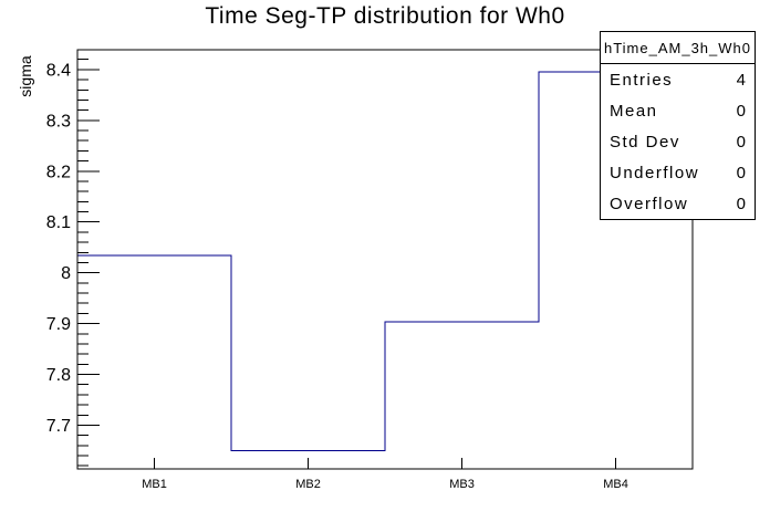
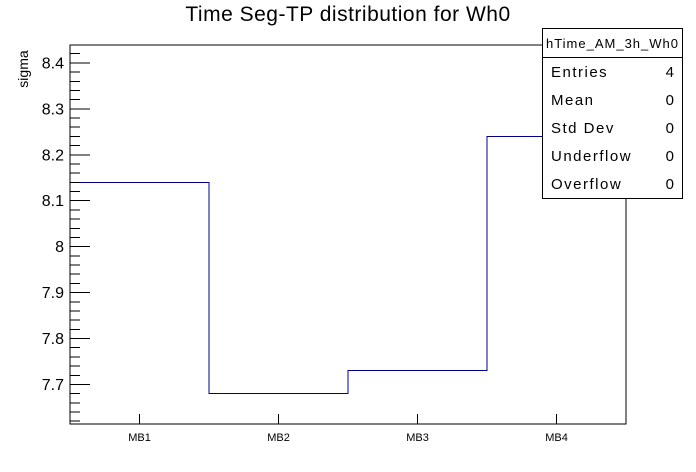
MB1: 8.03 -> 8.14
MB2: 7.65 -> 7.68
MB3: 7.90 -> 7.73
MB4: 8.40 -> 8.24
